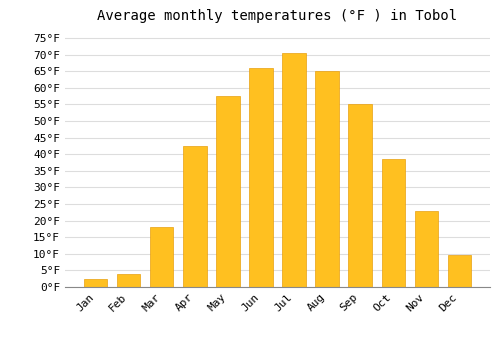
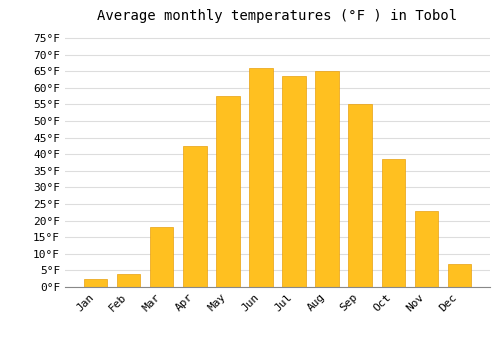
Jul: 70.5°F -> 63.5°F
Dec: 9.5°F -> 7.0°F
